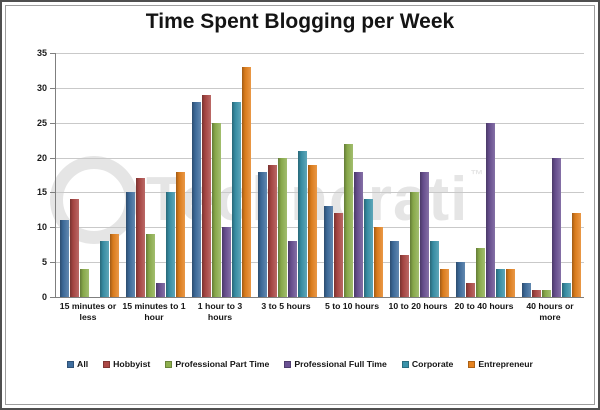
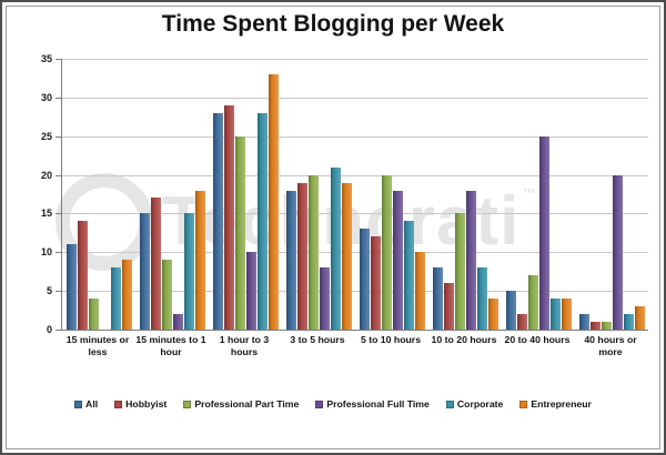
Professional Part Time/5 to 10 hours: 22 -> 20
Entrepreneur/40 hours or more: 12 -> 3
